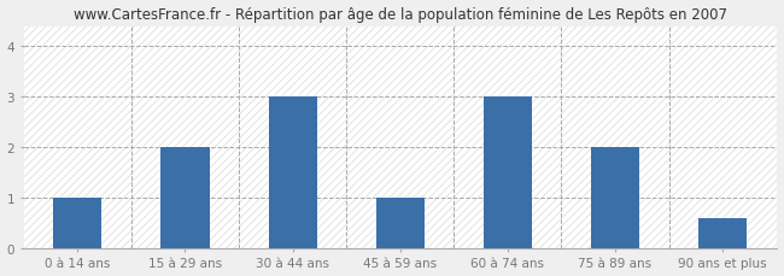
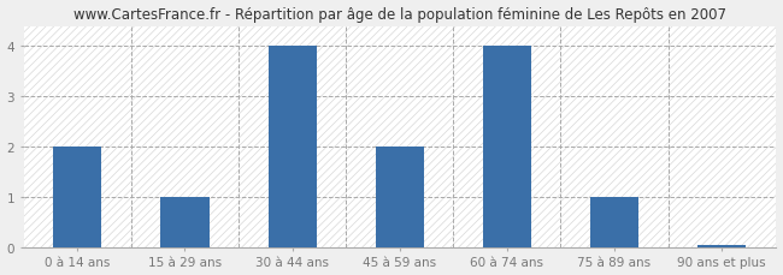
0 à 14 ans: 1.00 -> 2.00
15 à 29 ans: 2.00 -> 1.00
30 à 44 ans: 3.00 -> 4.00
45 à 59 ans: 1.00 -> 2.00
60 à 74 ans: 3.00 -> 4.00
75 à 89 ans: 2.00 -> 1.00
90 ans et plus: 0.60 -> 0.05
